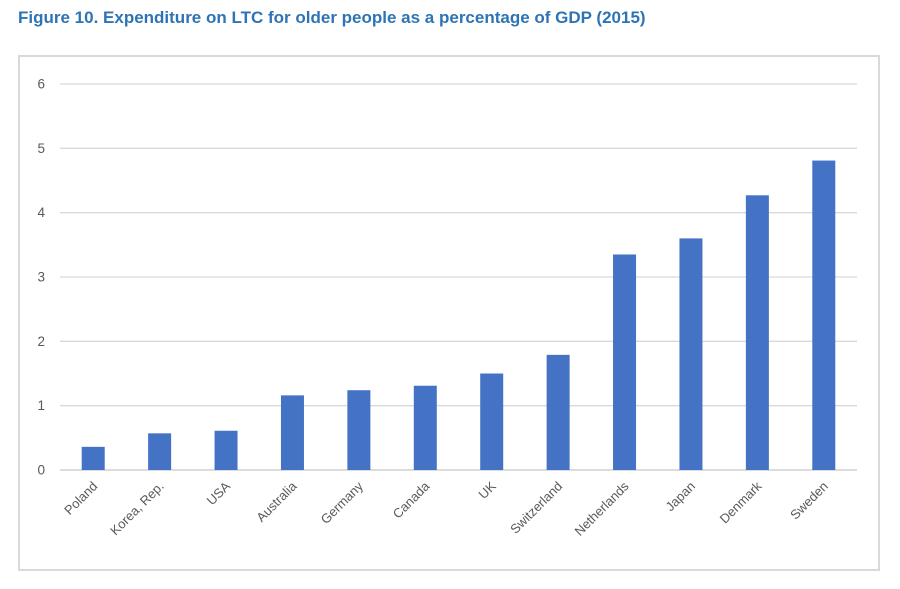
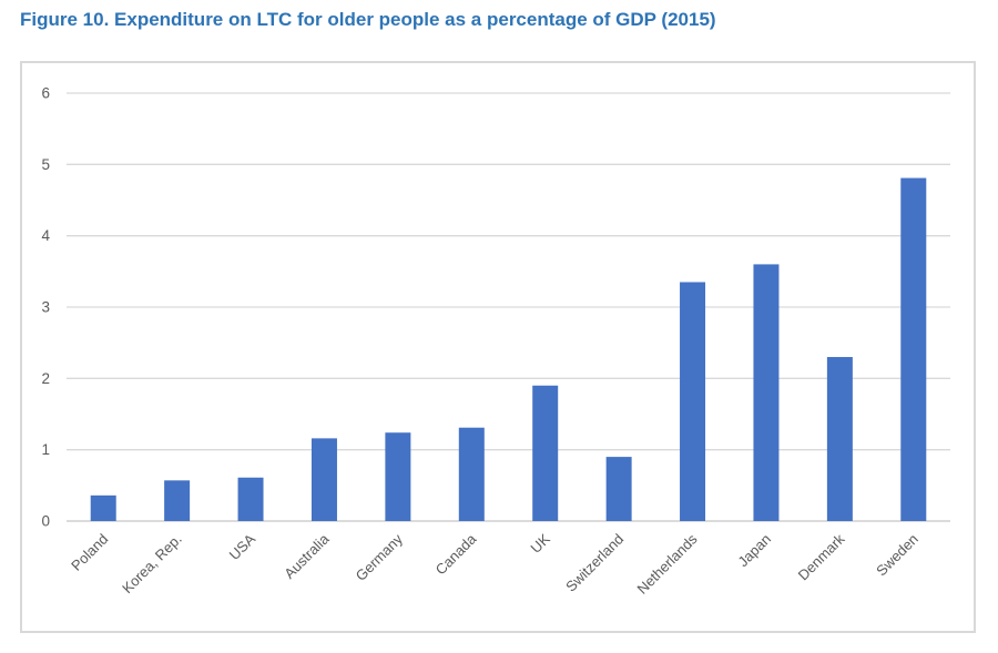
UK: 1.5 -> 1.9
Switzerland: 1.8 -> 0.9
Denmark: 4.3 -> 2.3
